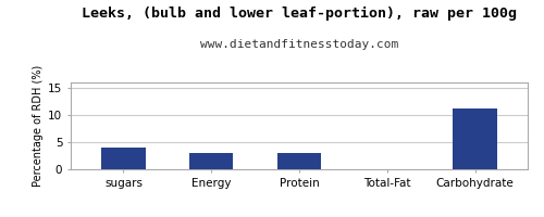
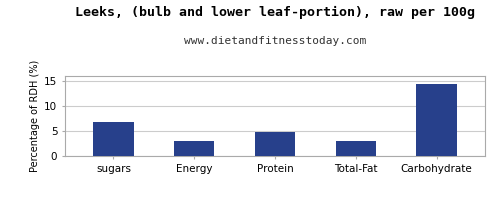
sugars: 4.0 -> 6.8
Protein: 3.0 -> 4.8
Total-Fat: 0.1 -> 3.0
Carbohydrate: 11.2 -> 14.4
